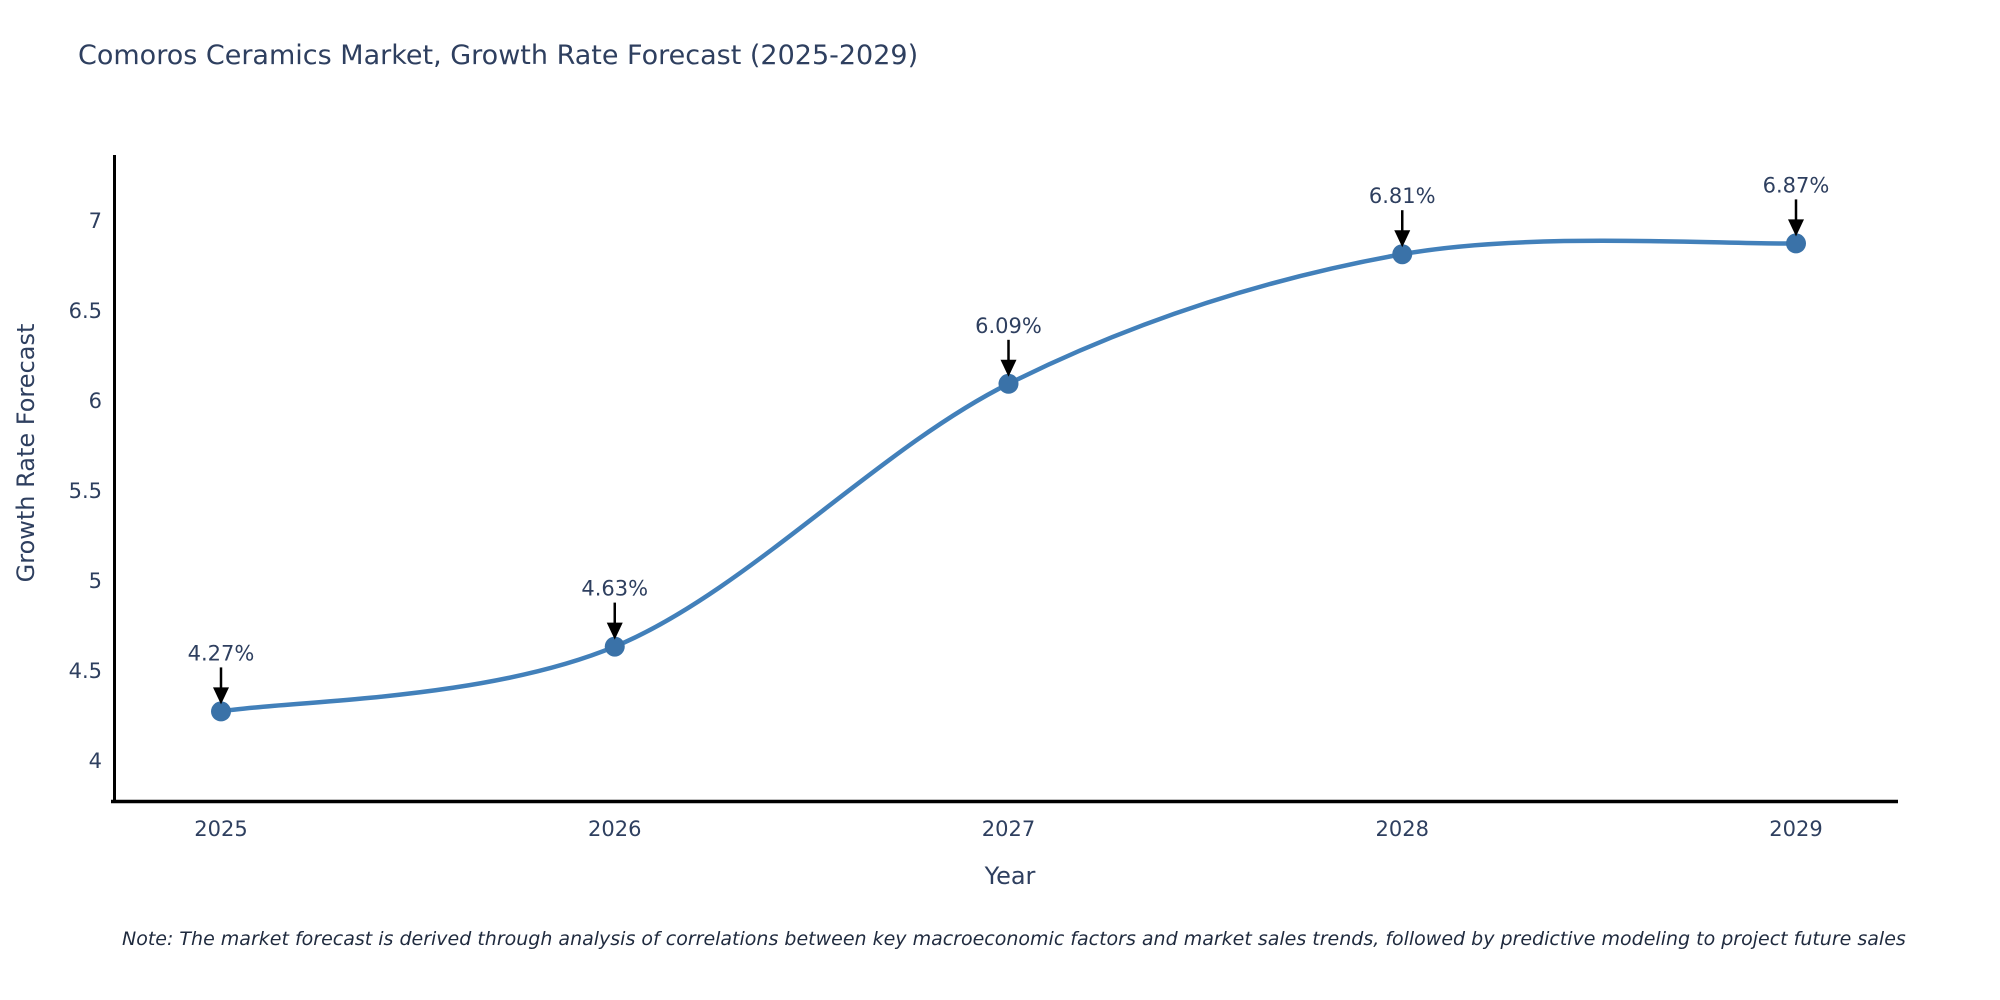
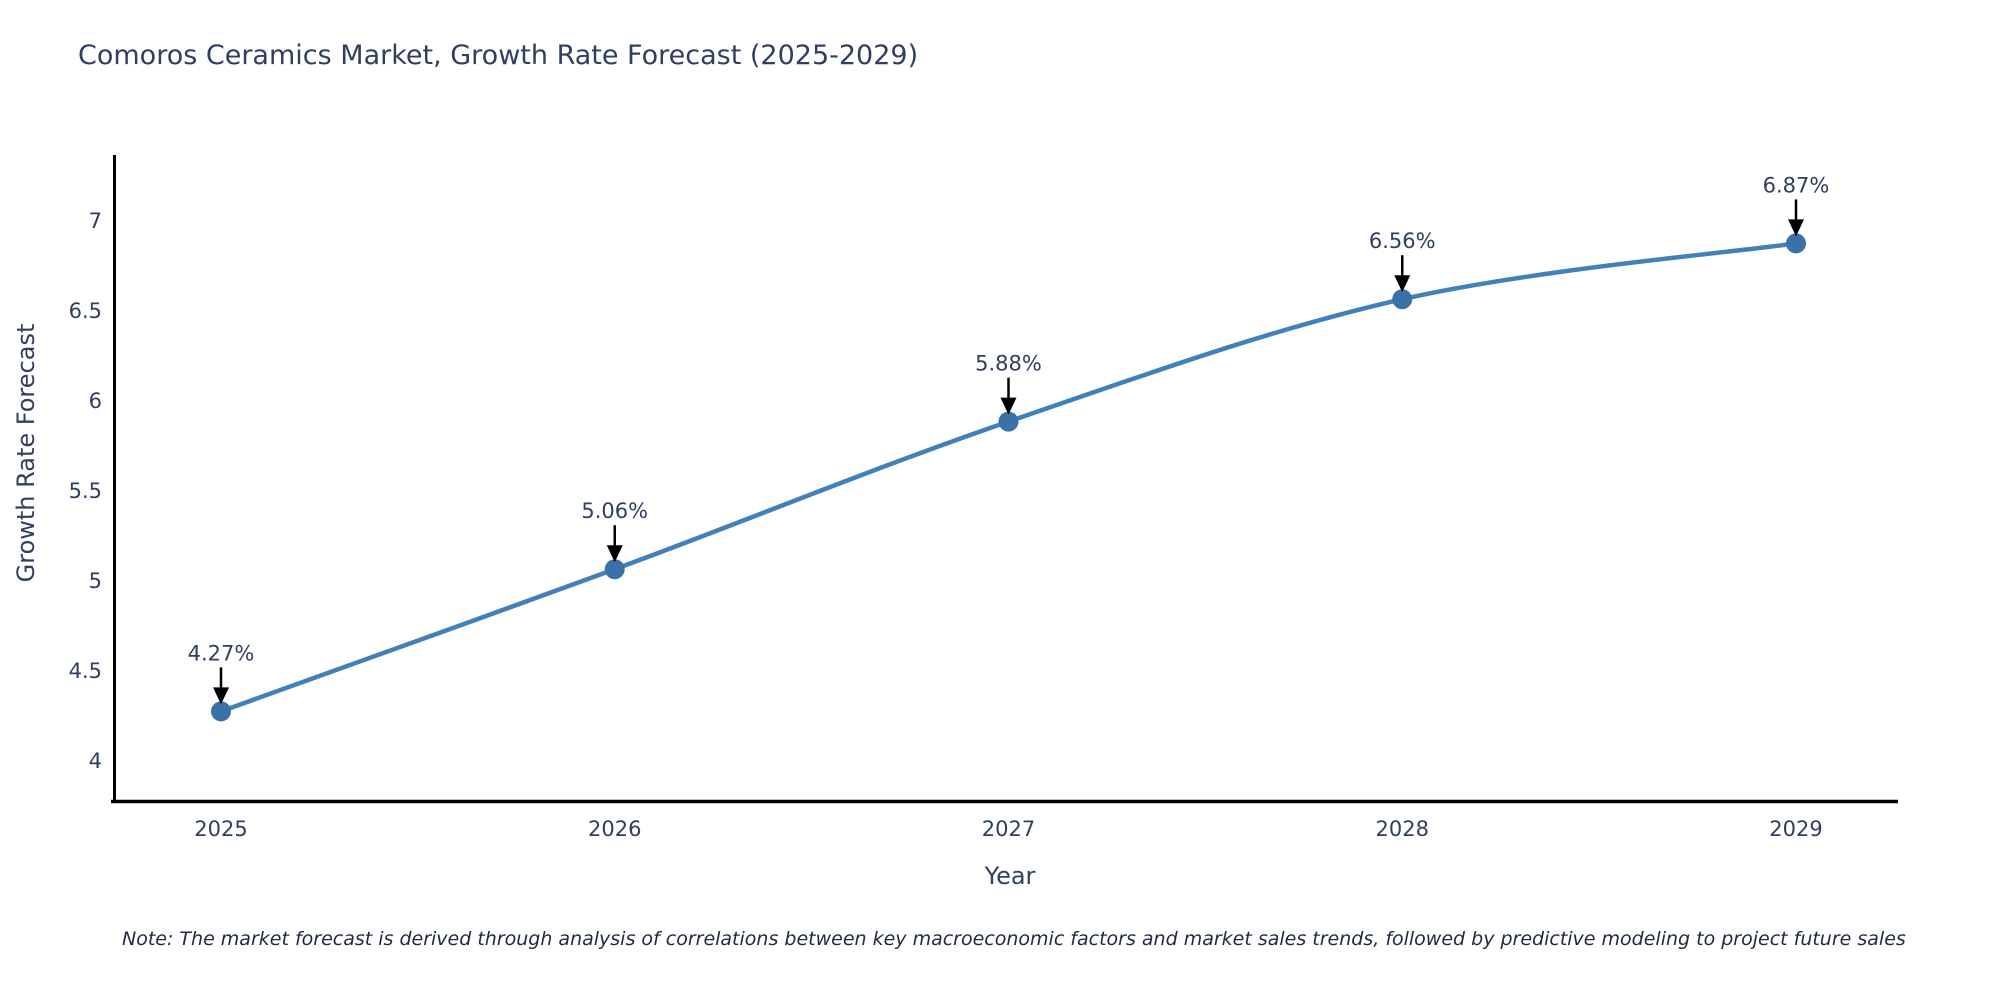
2026: 4.63% -> 5.06%
2027: 6.09% -> 5.88%
2028: 6.81% -> 6.56%
